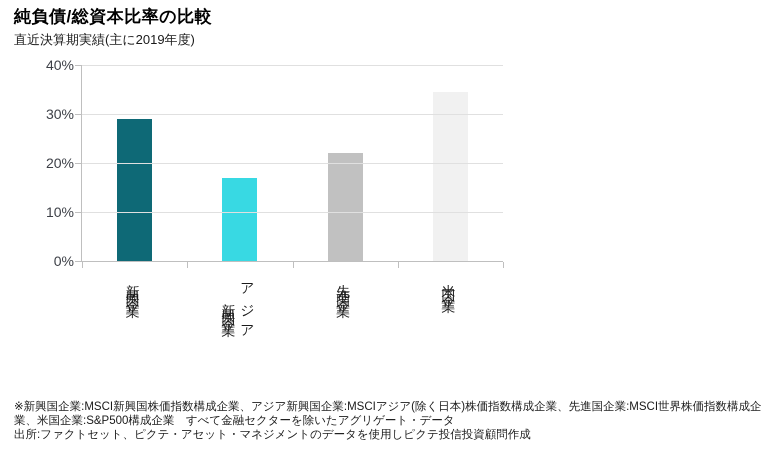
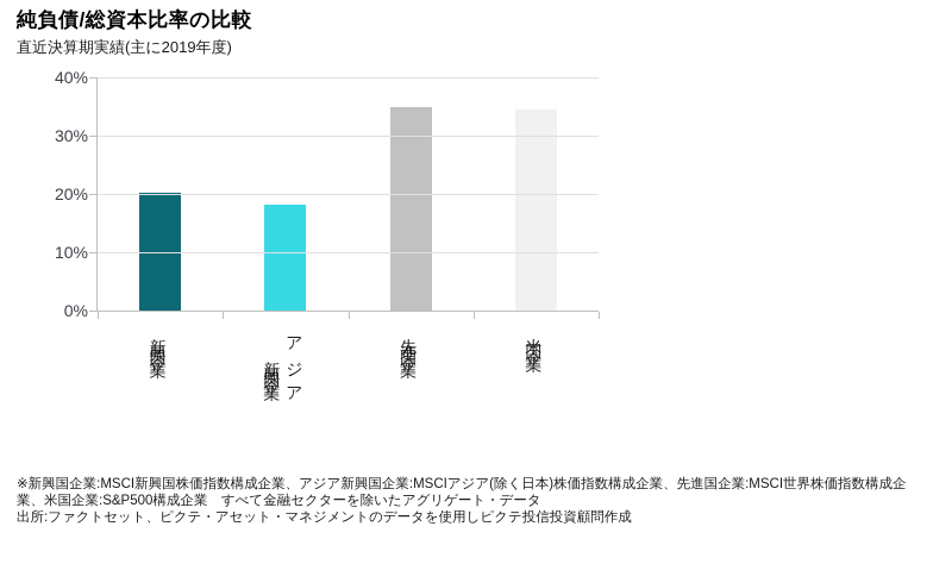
新興国企業: 29% -> 20%
アジア新興国企業: 17% -> 18%
先進国企業: 22% -> 35%
